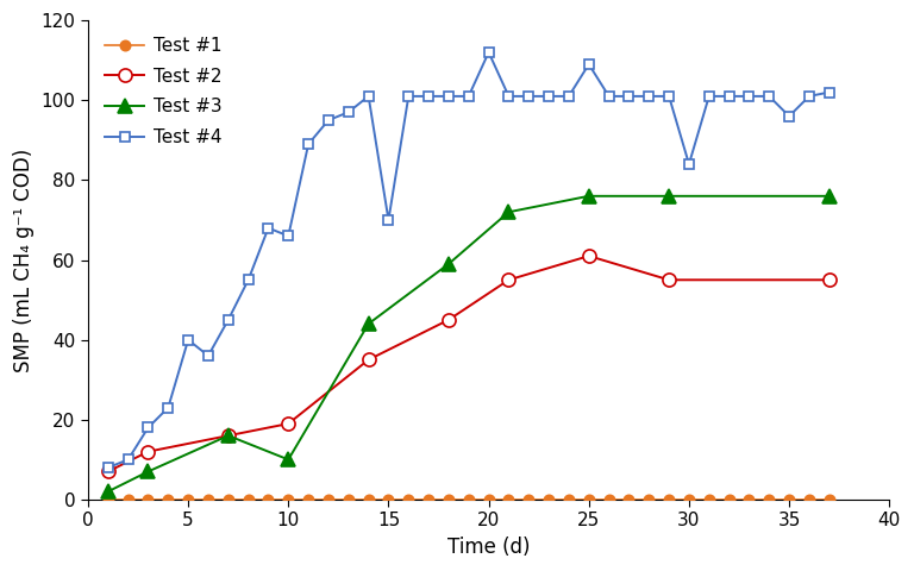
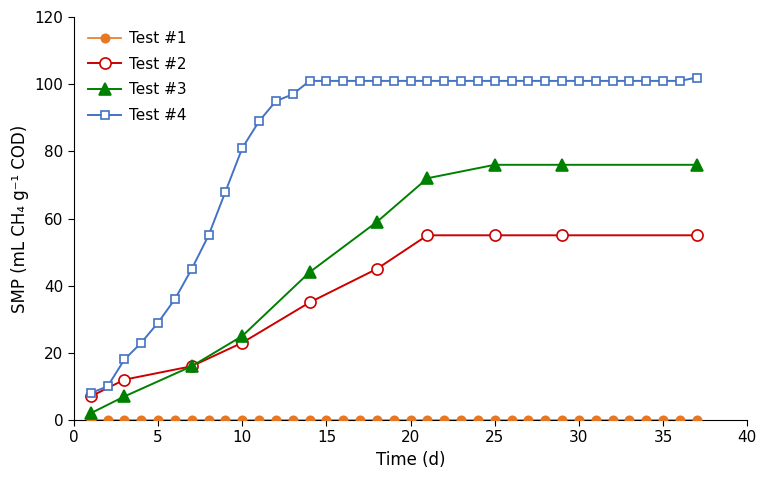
Test #4/5: 40 -> 29
Test #2/10: 19 -> 23
Test #3/10: 10 -> 25
Test #4/10: 66 -> 81
Test #4/15: 70 -> 101
Test #4/20: 112 -> 101
Test #2/25: 61 -> 55
Test #4/25: 109 -> 101
Test #4/30: 84 -> 101
Test #4/35: 96 -> 101
